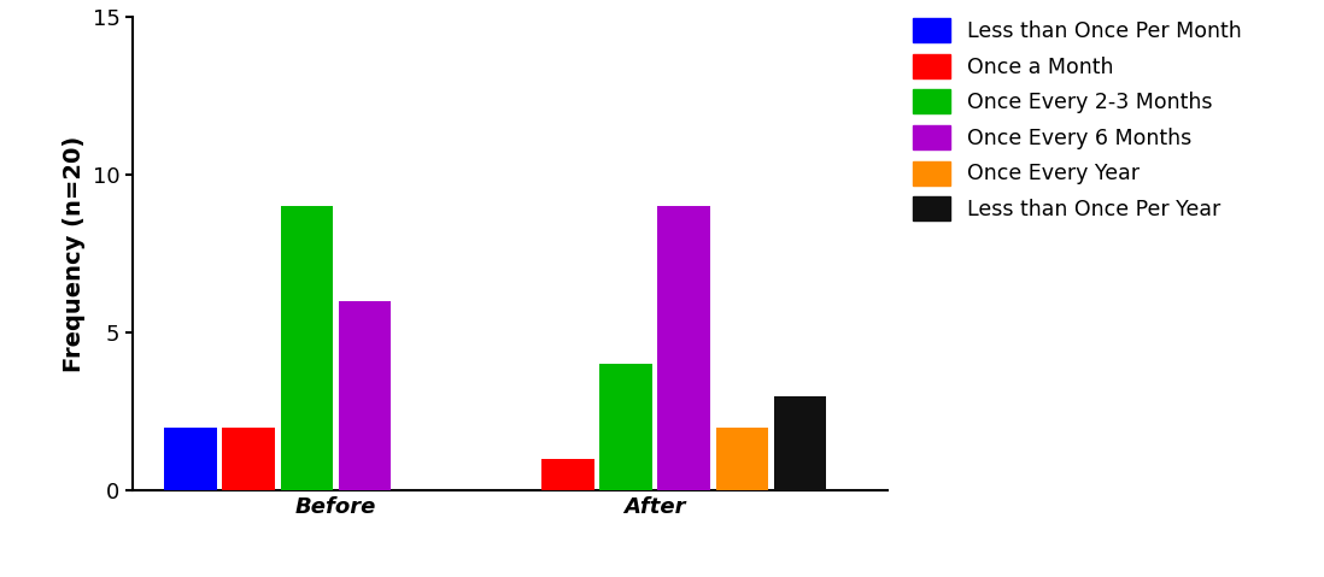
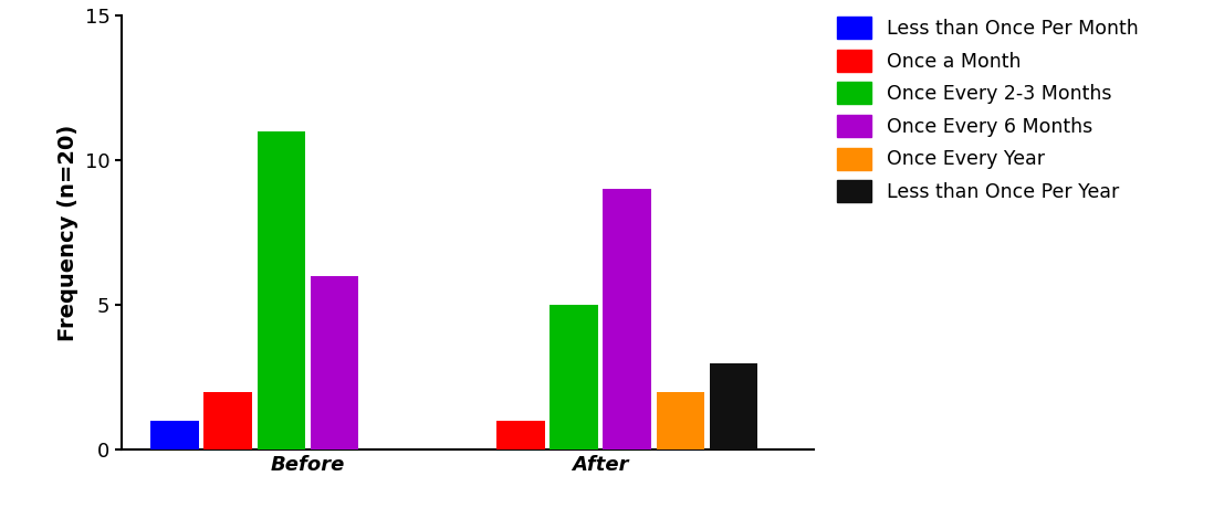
Less than Once Per Month/Before: 2 -> 1
Once Every 2-3 Months/Before: 9 -> 11
Once Every 2-3 Months/After: 4 -> 5
